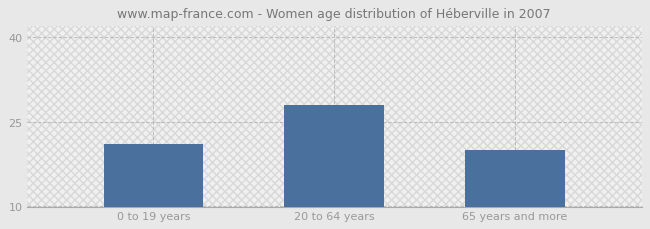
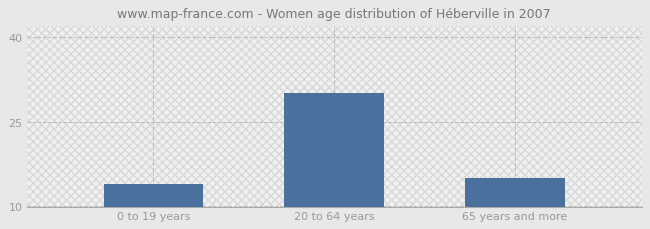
0 to 19 years: 21 -> 14
20 to 64 years: 28 -> 30
65 years and more: 20 -> 15
